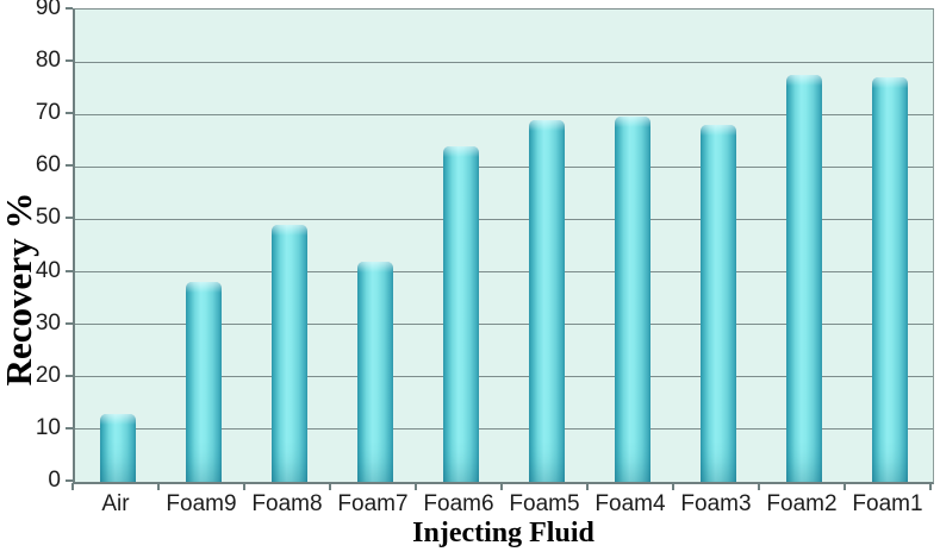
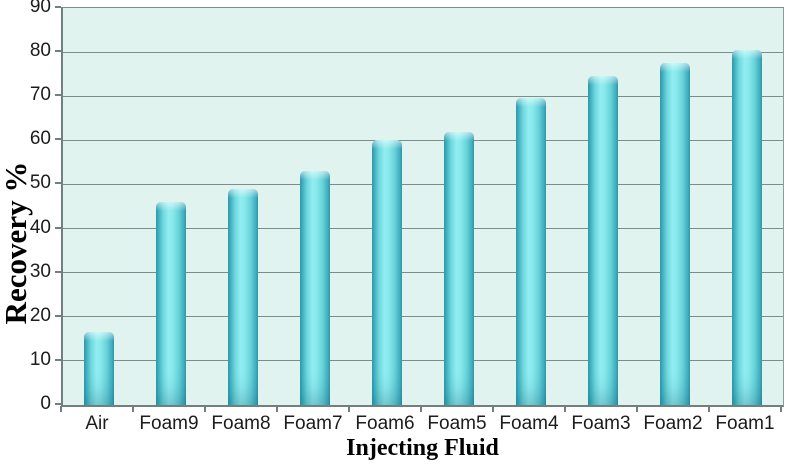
Air: 13 -> 16
Foam9: 38 -> 46
Foam7: 42 -> 53
Foam6: 64 -> 60
Foam5: 69 -> 62
Foam3: 68 -> 74
Foam1: 77 -> 80
